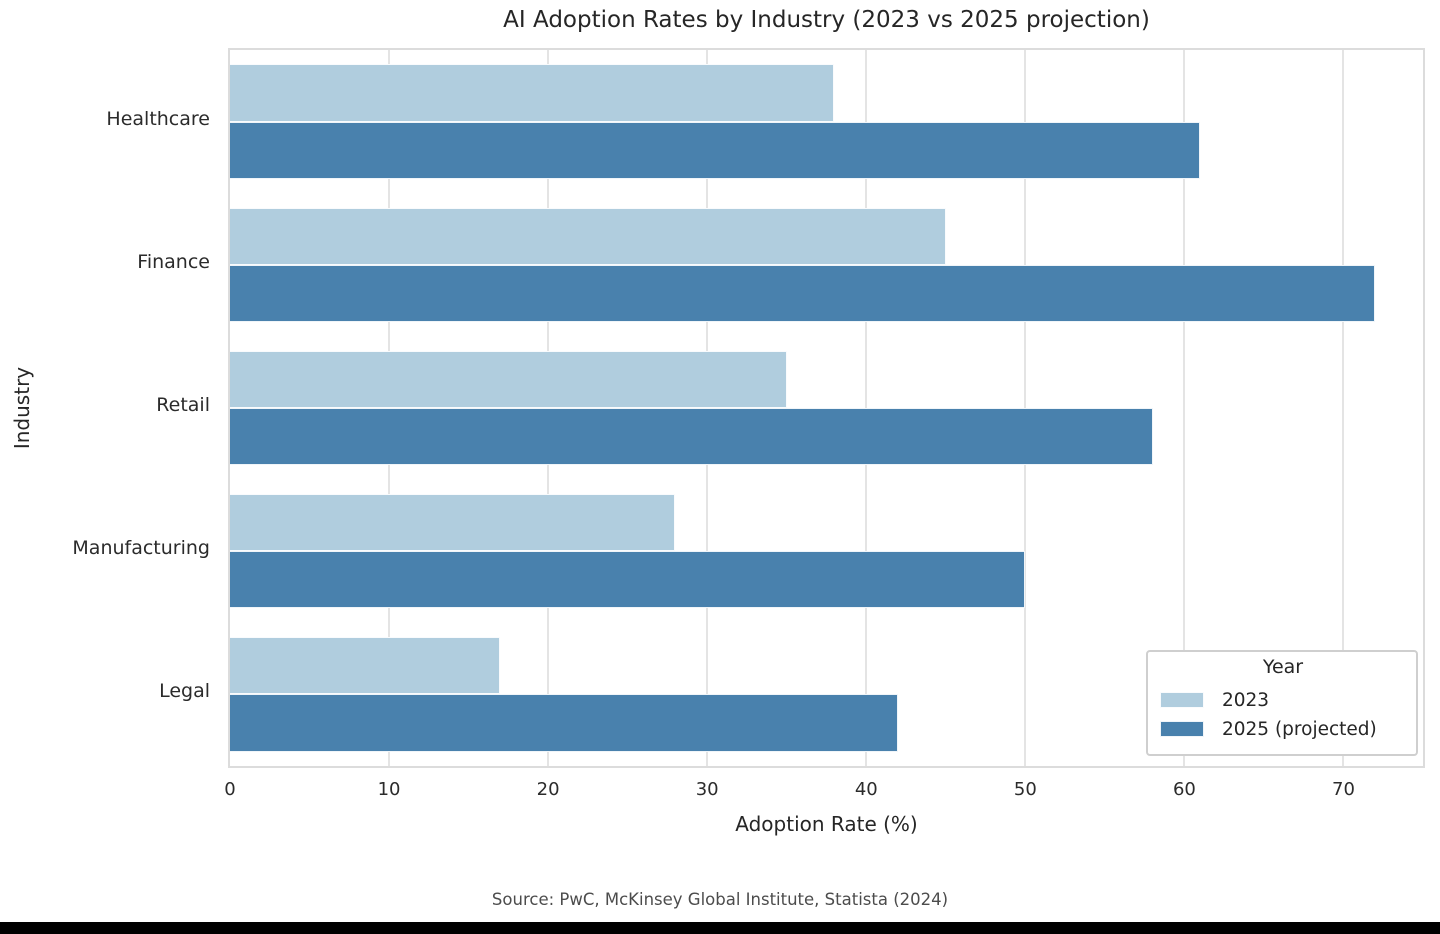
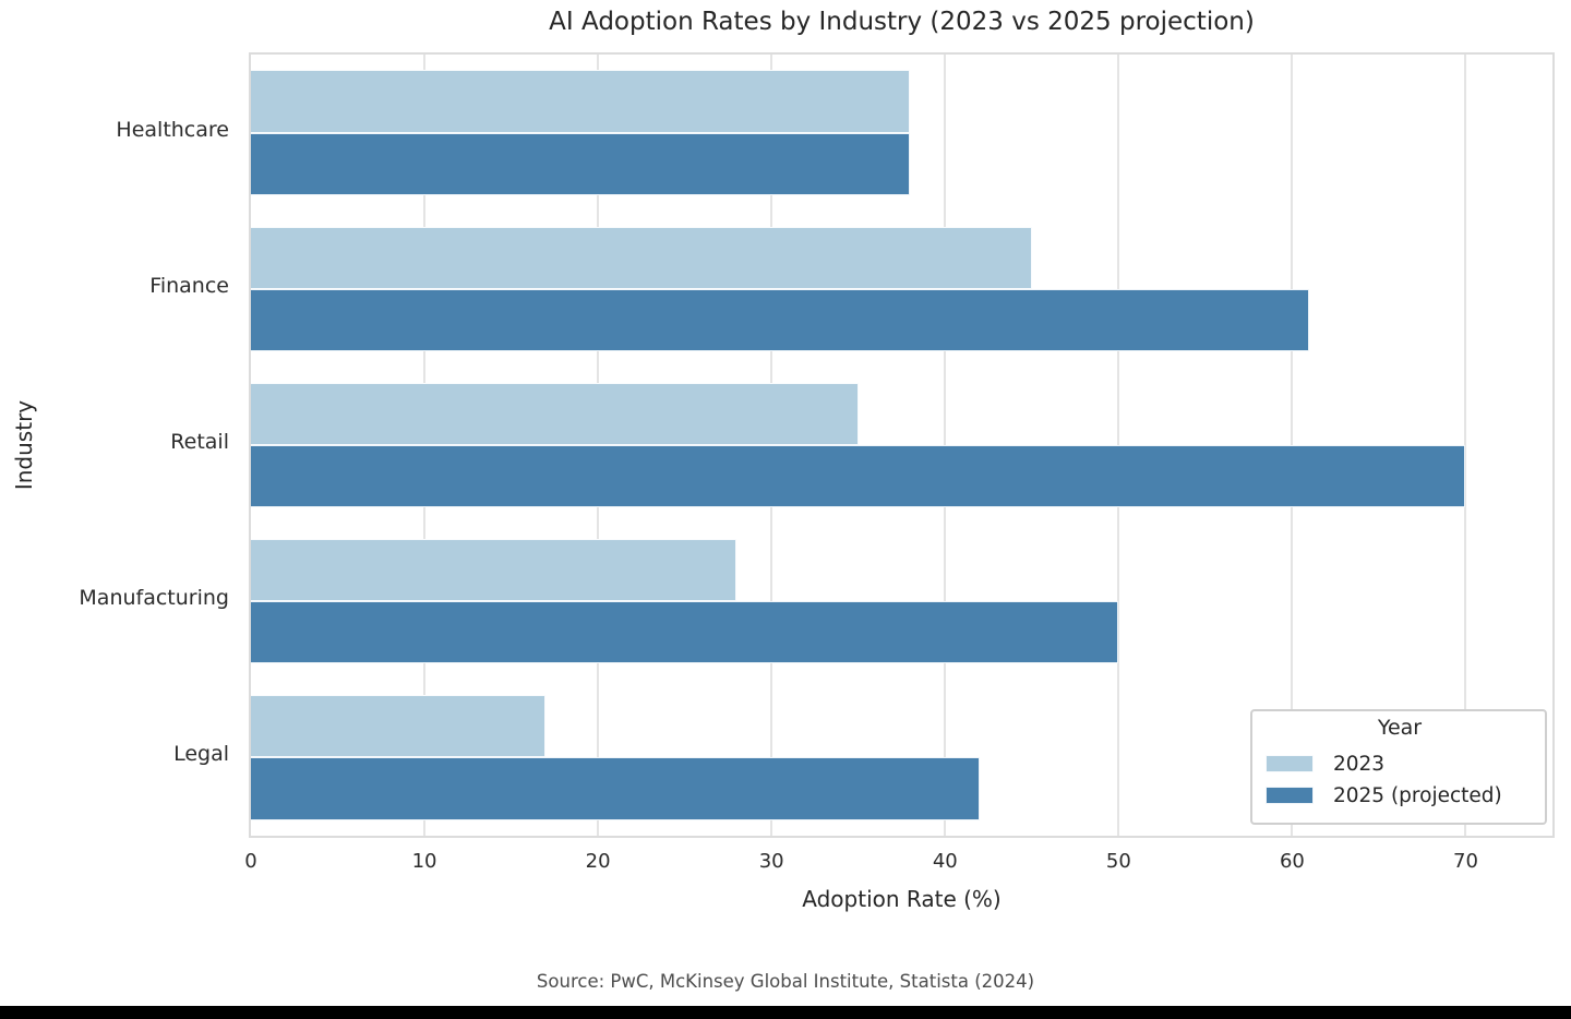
2025 (projected)/Healthcare: 61 -> 38
2025 (projected)/Finance: 72 -> 61
2025 (projected)/Retail: 58 -> 70
